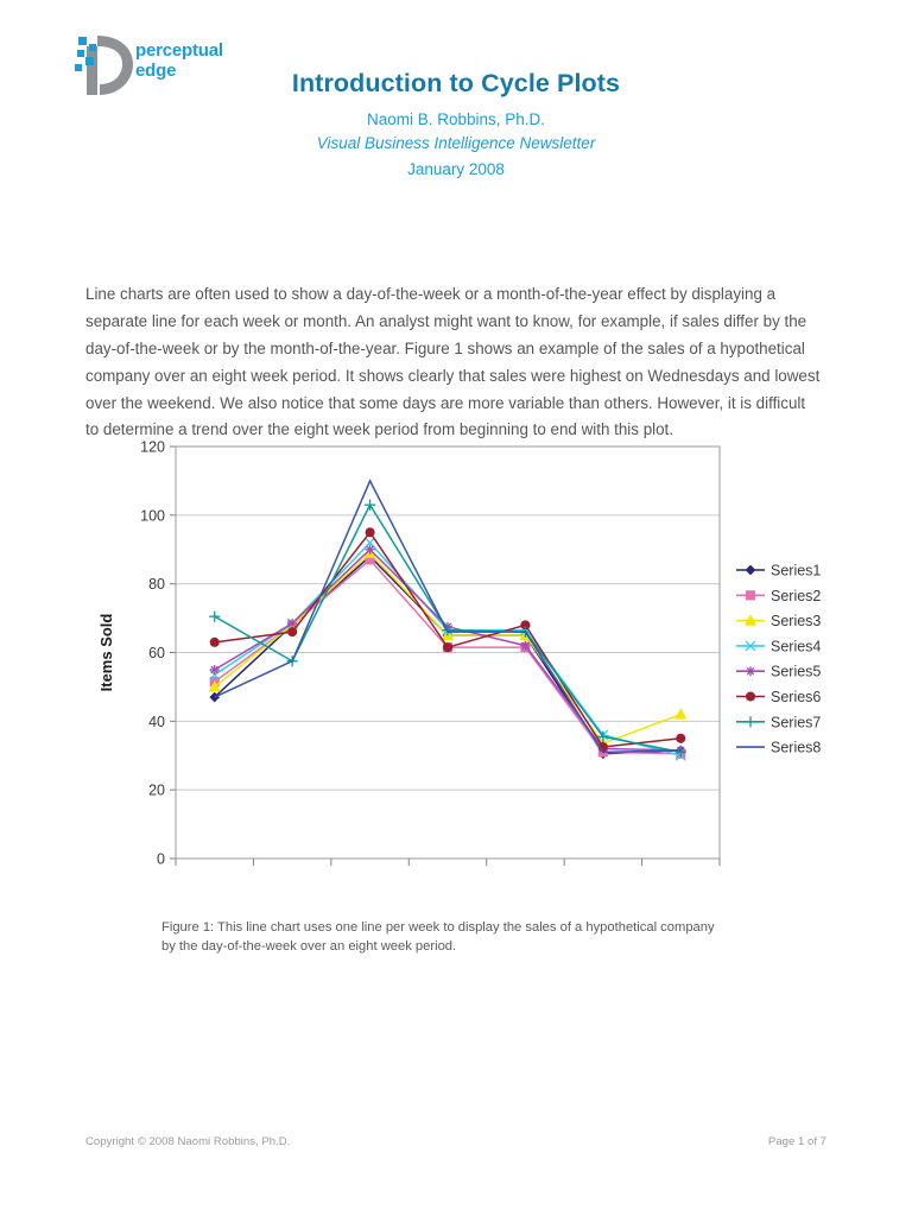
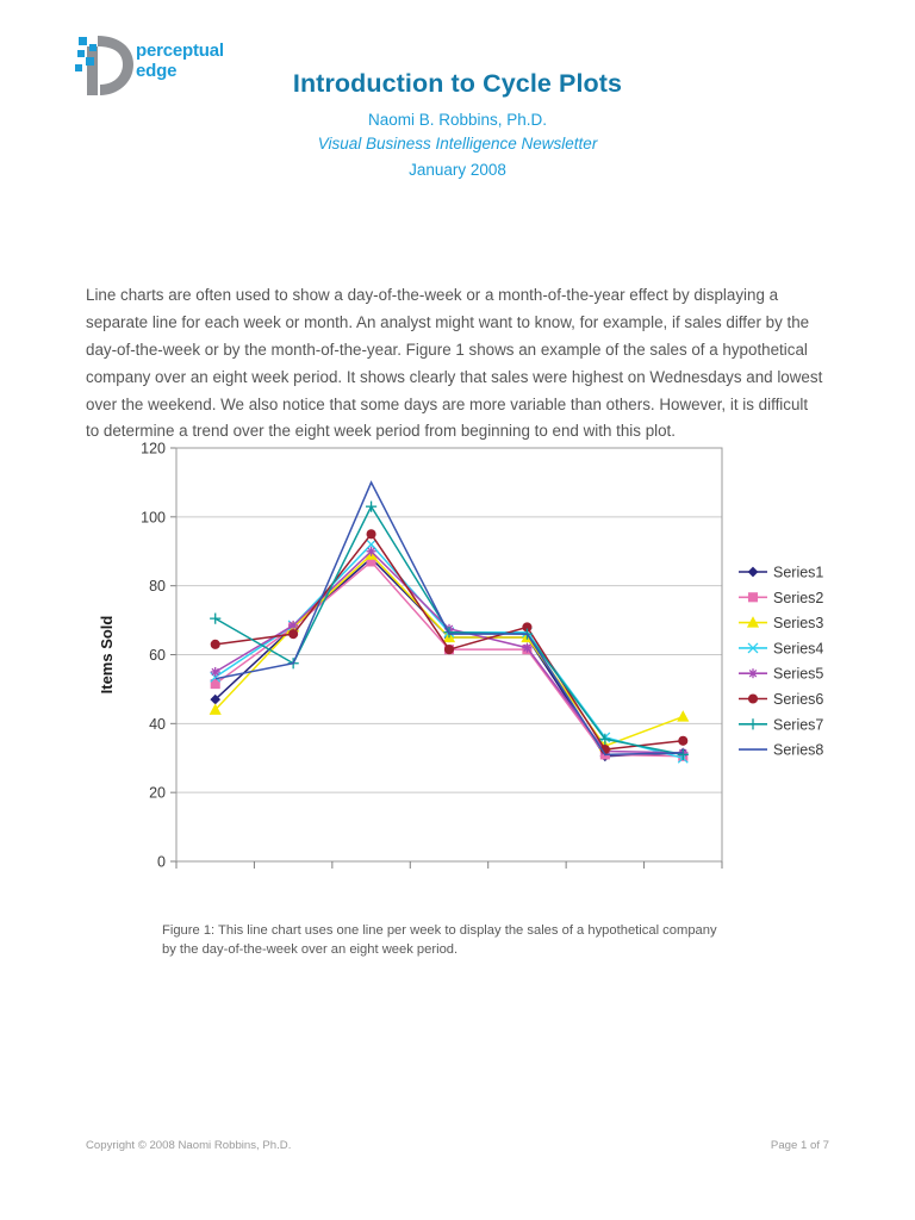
Series3/Mon: 50 -> 44
Series8/Mon: 47 -> 53
